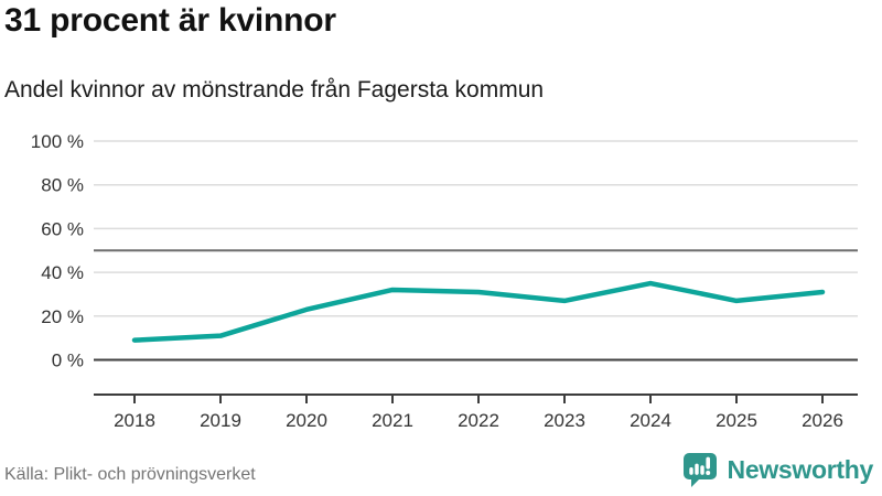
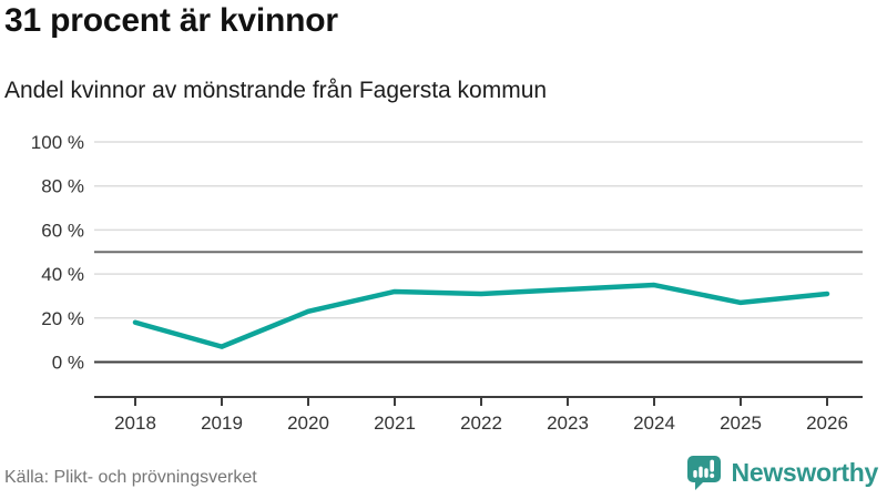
2018: 9% -> 18%
2019: 11% -> 7%
2023: 27% -> 33%
